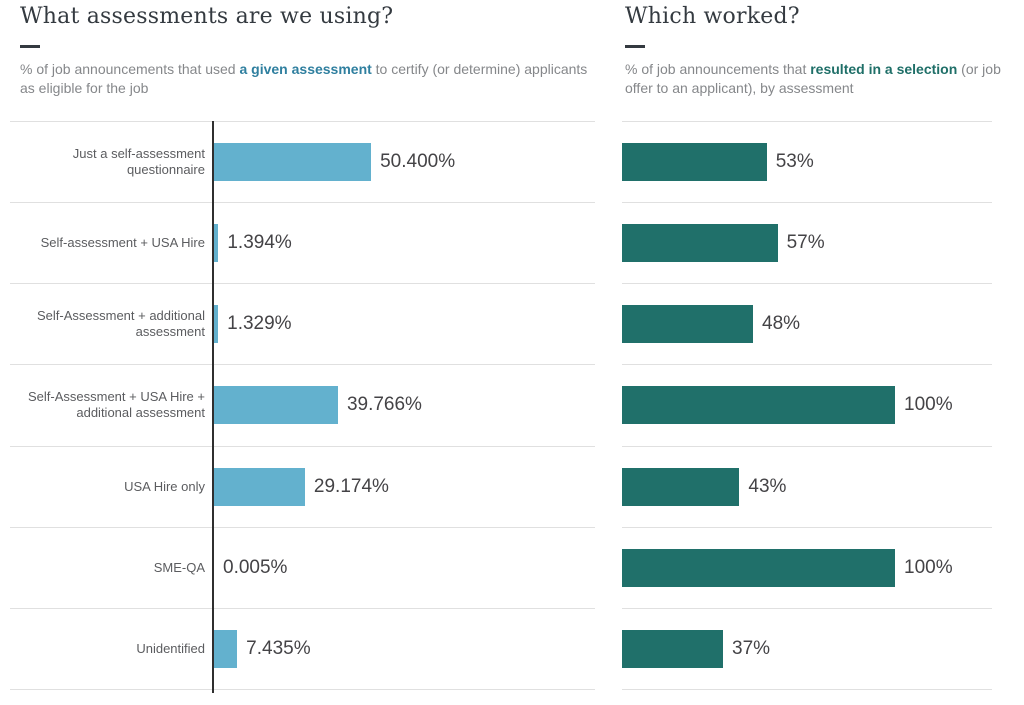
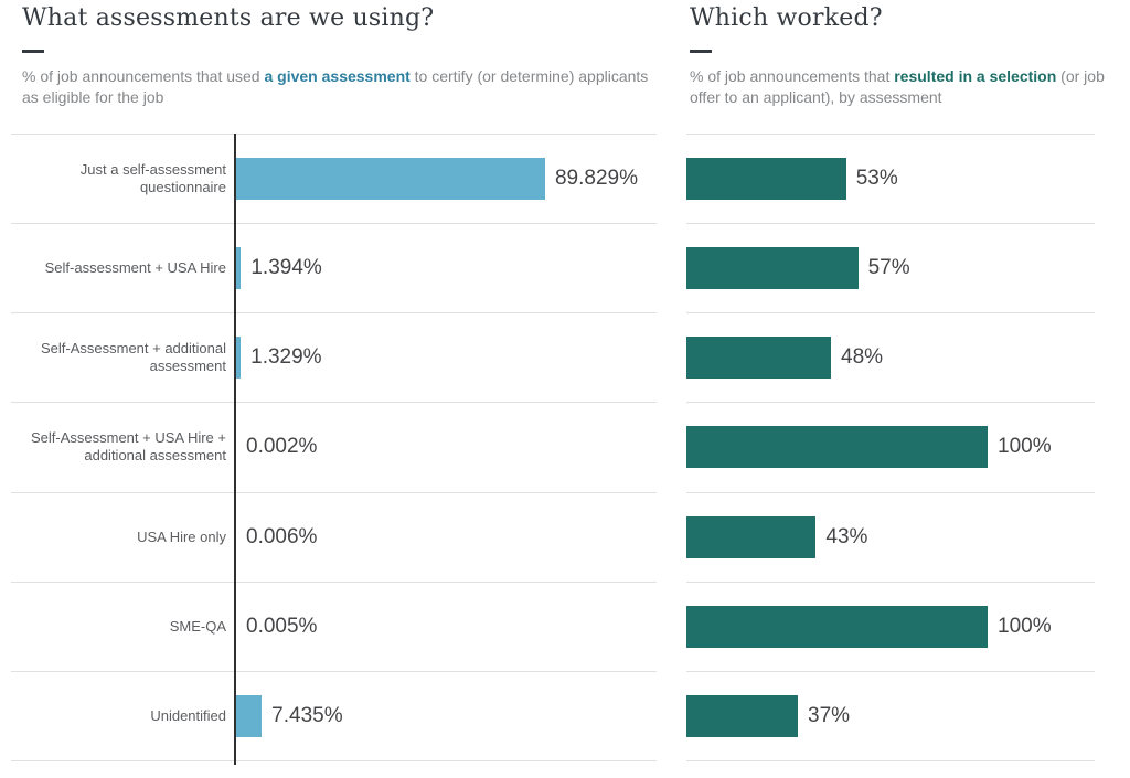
What assessments are we using?/Just a self-assessment questionnaire: 50.400% -> 89.829%
What assessments are we using?/Self-Assessment + USA Hire + additional assessment: 39.766% -> 0.002%
What assessments are we using?/USA Hire only: 29.174% -> 0.006%
